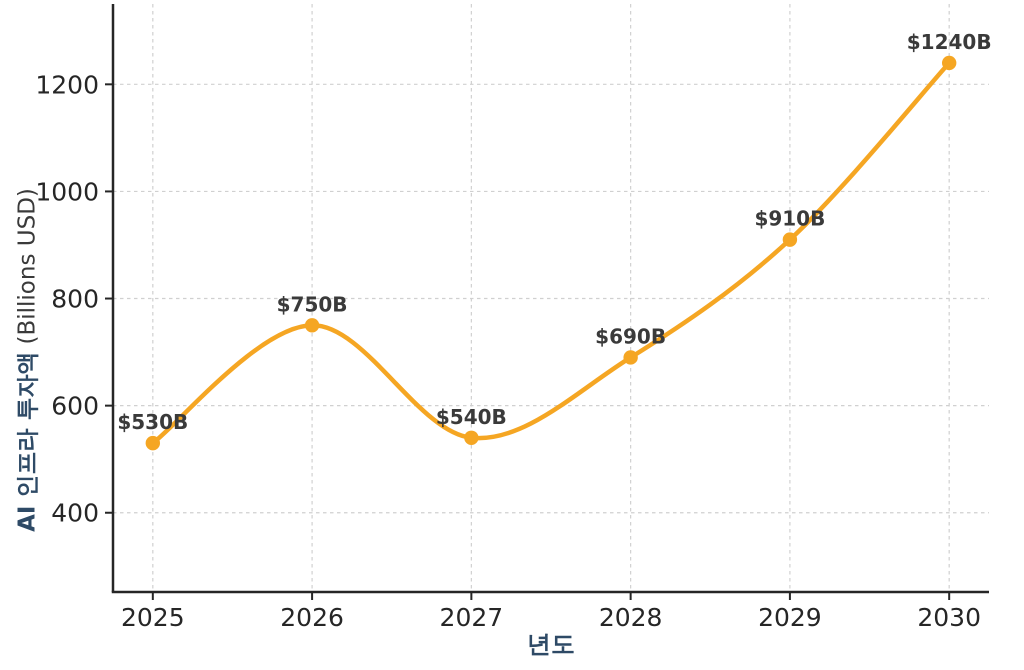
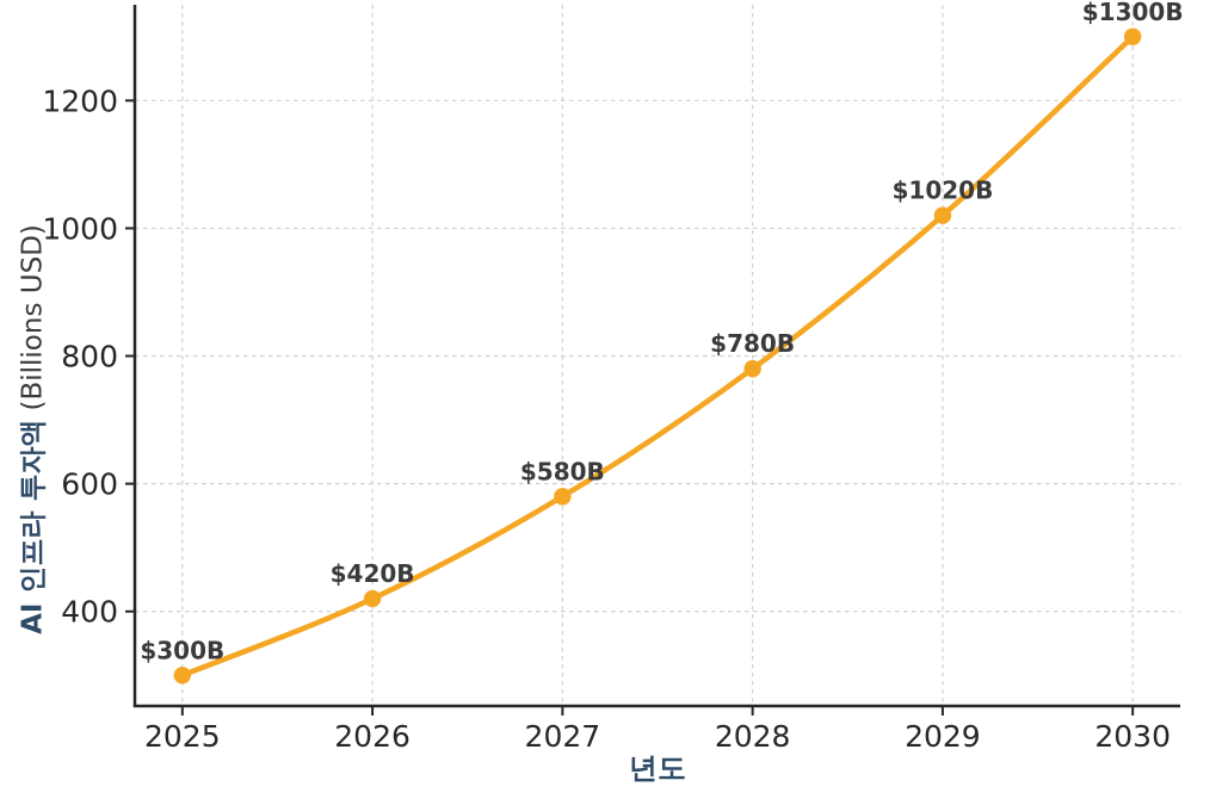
2025: $530B -> $300B
2026: $750B -> $420B
2027: $540B -> $580B
2028: $690B -> $780B
2029: $910B -> $1020B
2030: $1240B -> $1300B
